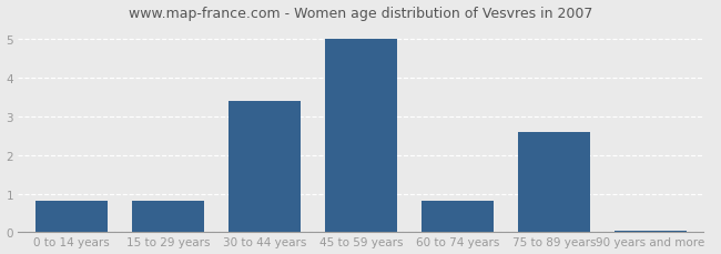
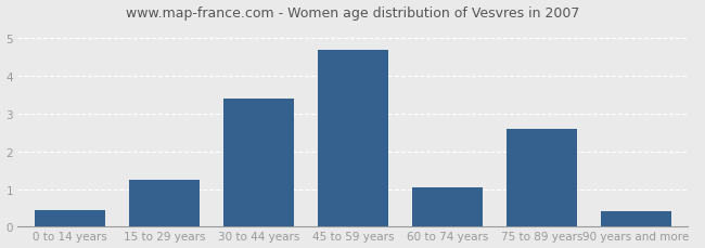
0 to 14 years: 0.80 -> 0.45
15 to 29 years: 0.80 -> 1.25
45 to 59 years: 5.00 -> 4.70
60 to 74 years: 0.80 -> 1.05
90 years and more: 0.05 -> 0.40
